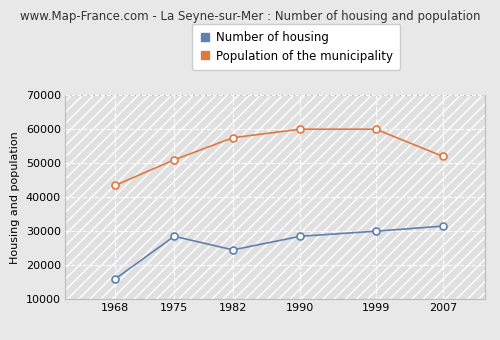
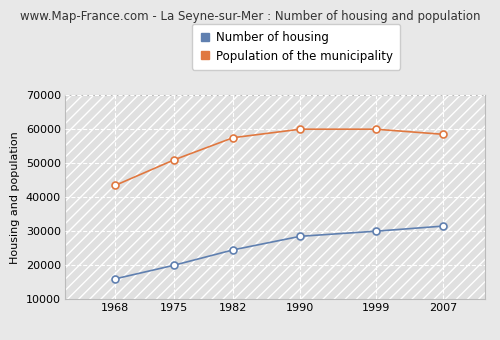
Number of housing/1975: 28500 -> 20000
Population of the municipality/2007: 52000 -> 58500
